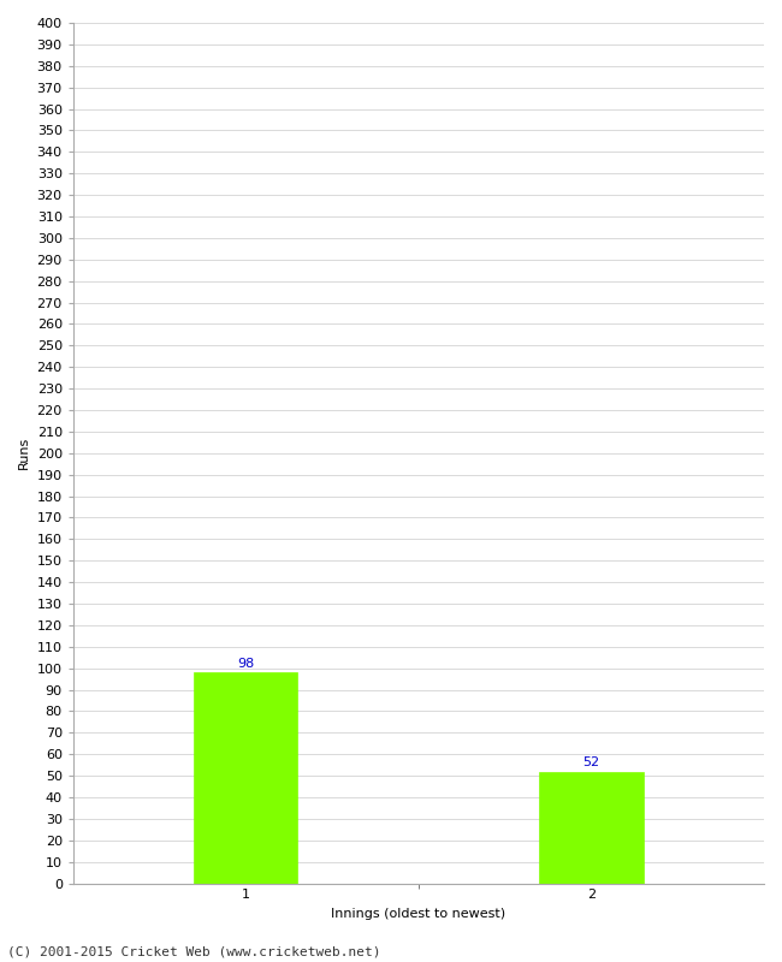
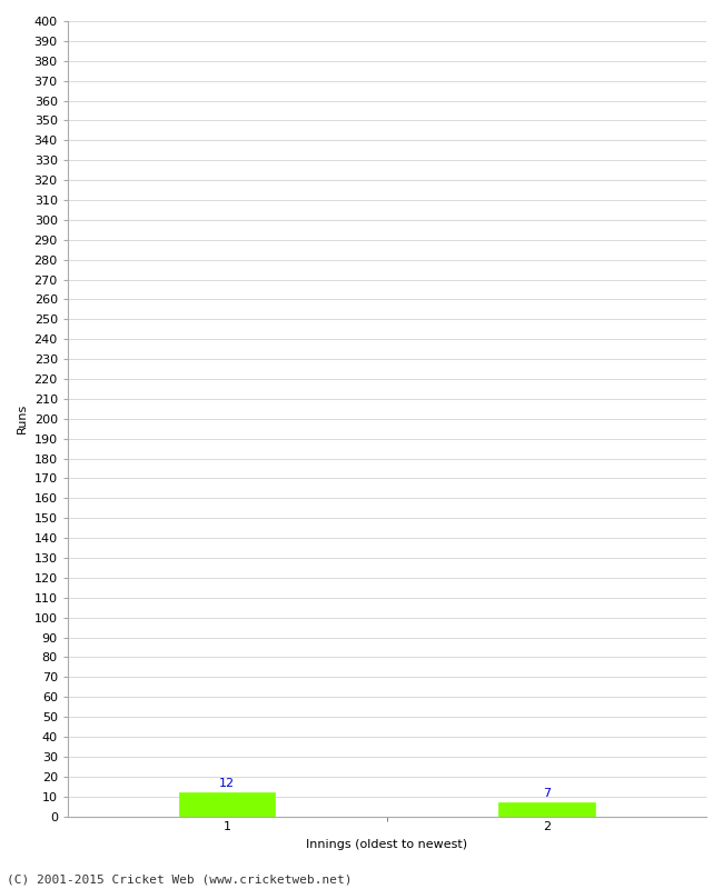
1: 98 -> 12
2: 52 -> 7
